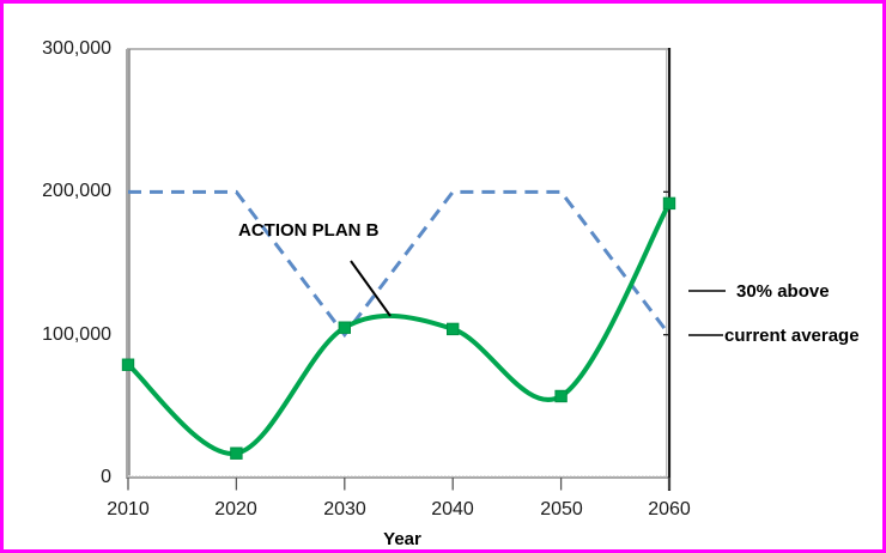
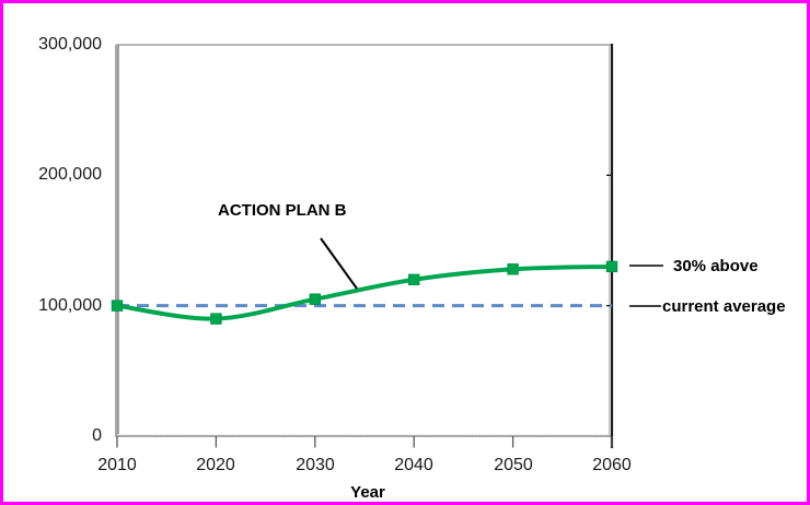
ACTION PLAN B/2010: 79000 -> 100000
current average/2010: 200000 -> 100000
ACTION PLAN B/2020: 17000 -> 90000
current average/2020: 200000 -> 100000
ACTION PLAN B/2040: 104000 -> 120000
current average/2040: 200000 -> 100000
ACTION PLAN B/2050: 57000 -> 128000
current average/2050: 200000 -> 100000
ACTION PLAN B/2060: 192000 -> 130000
